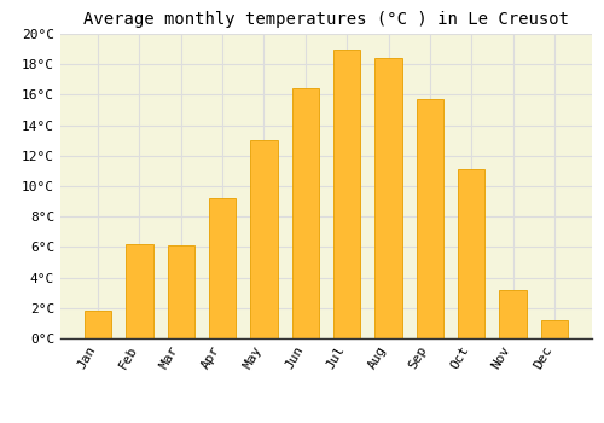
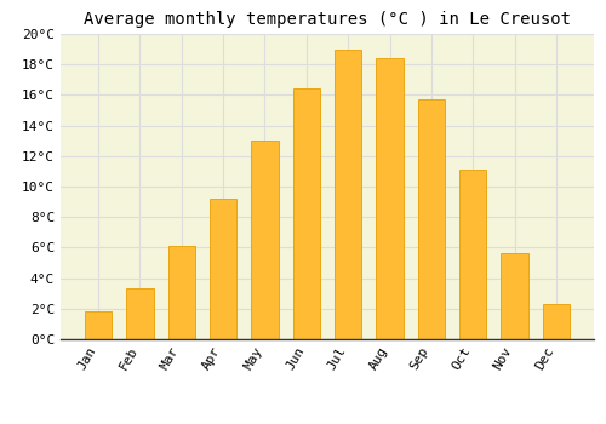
Feb: 6.2°C -> 3.3°C
Nov: 3.2°C -> 5.6°C
Dec: 1.2°C -> 2.3°C
